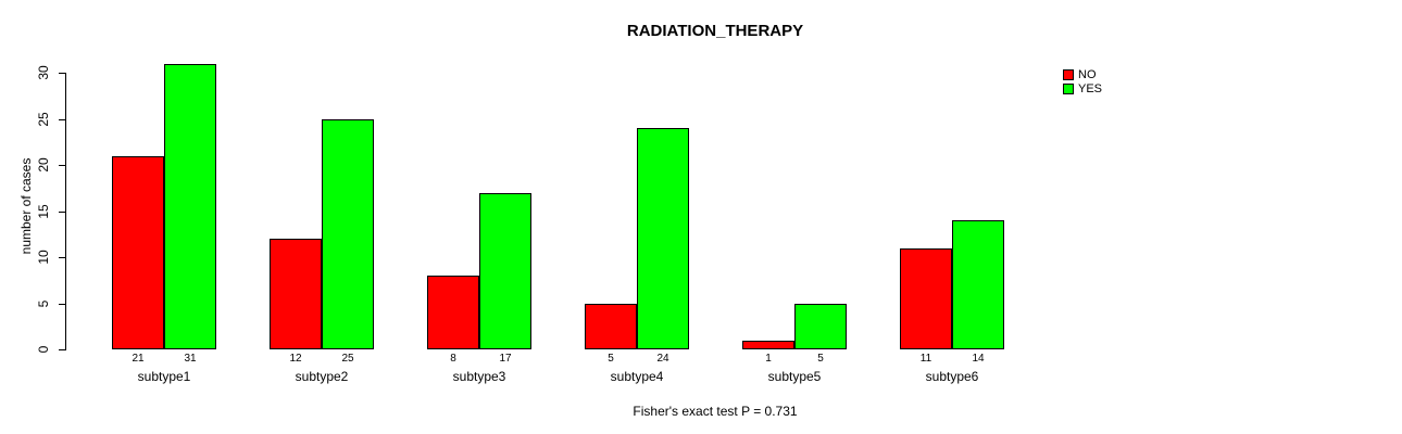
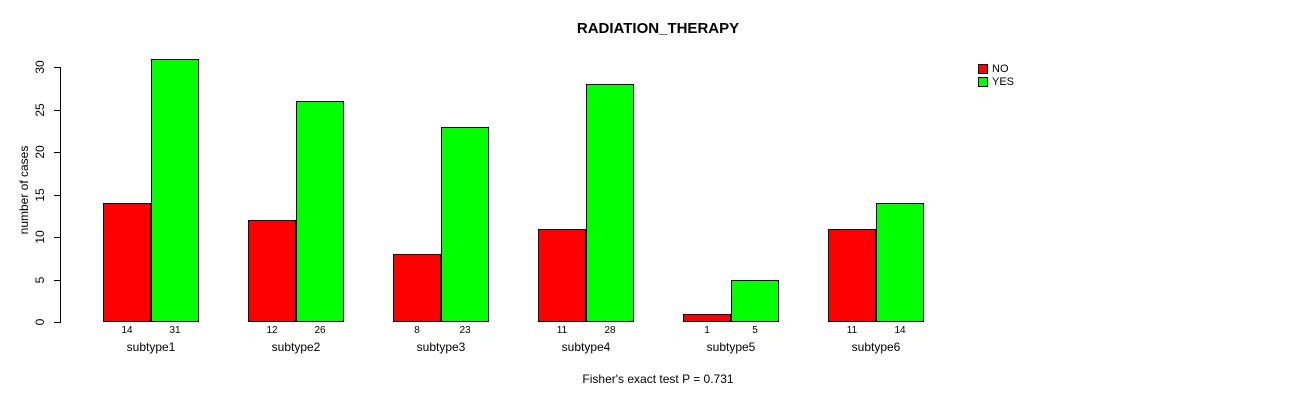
NO/subtype1: 21 -> 14
YES/subtype2: 25 -> 26
YES/subtype3: 17 -> 23
NO/subtype4: 5 -> 11
YES/subtype4: 24 -> 28
